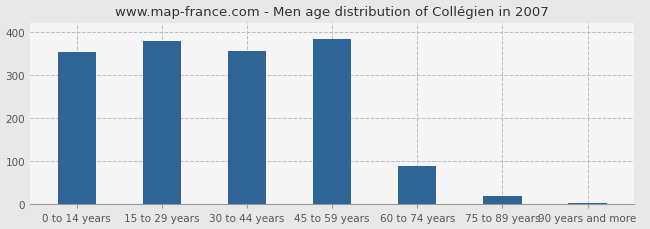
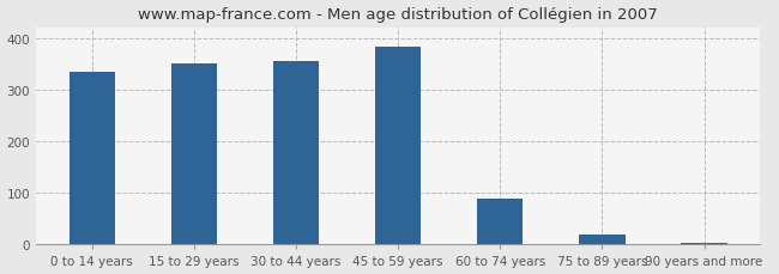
0 to 14 years: 352 -> 335
15 to 29 years: 377 -> 350
